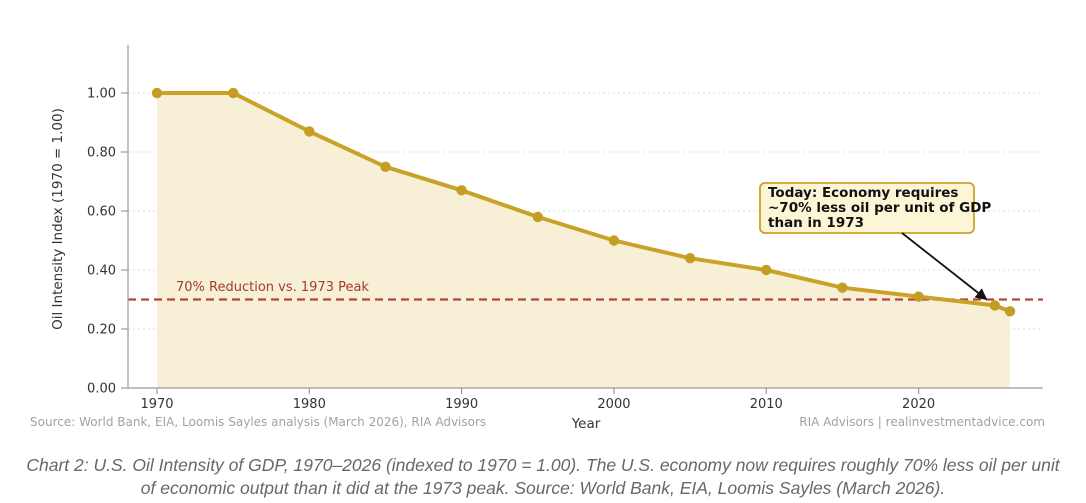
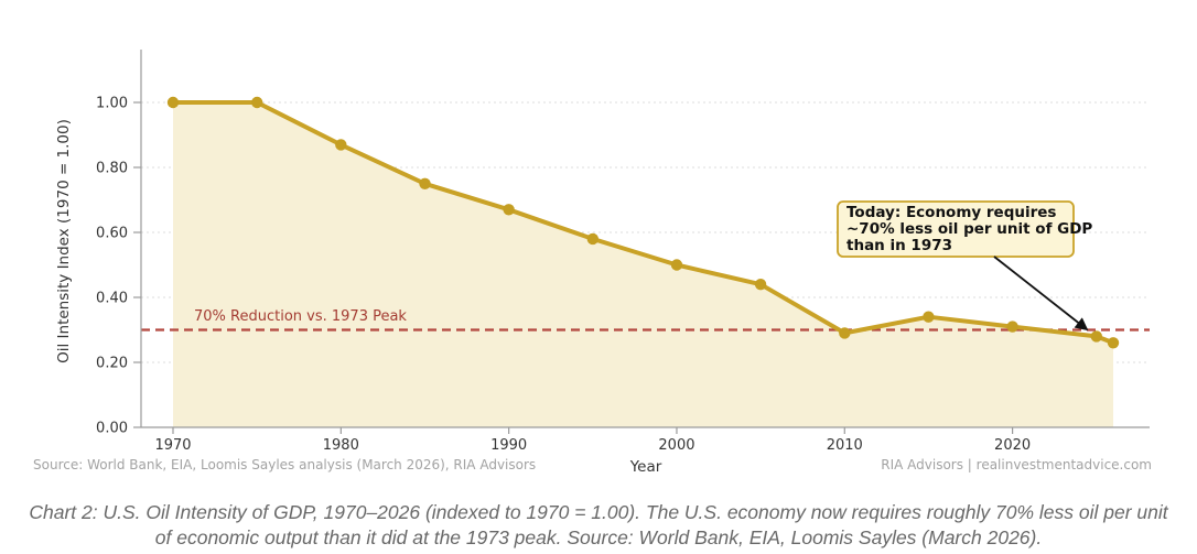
2010: 0.40 -> 0.29
